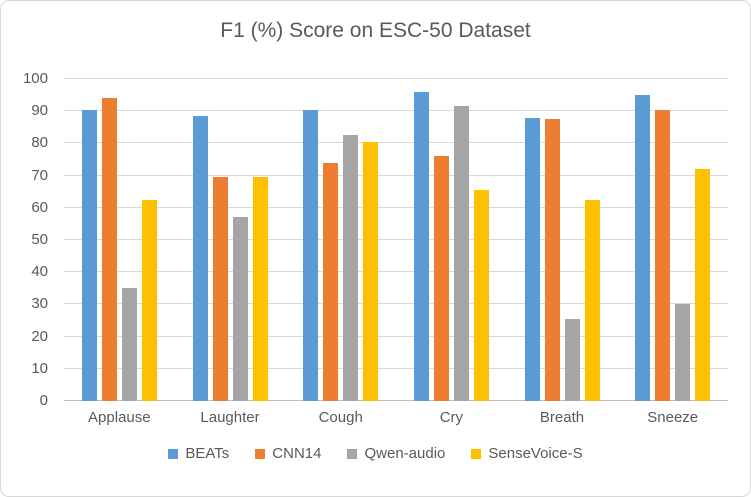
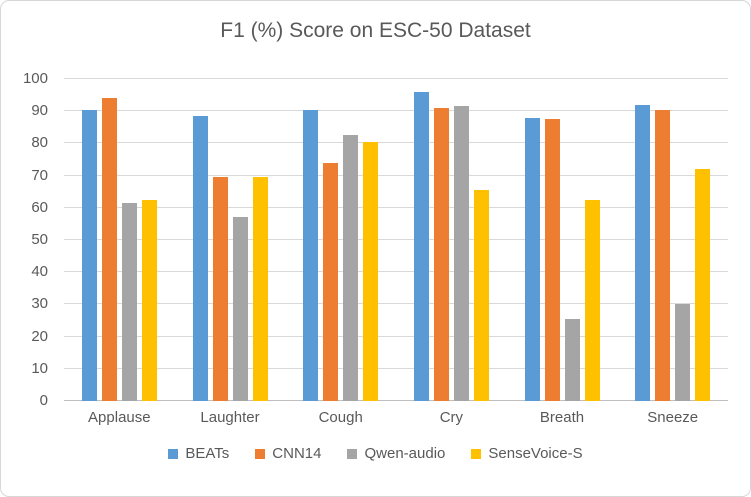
Qwen-audio/Applause: 35 -> 62
CNN14/Cry: 76 -> 91
BEATs/Sneeze: 95 -> 92
